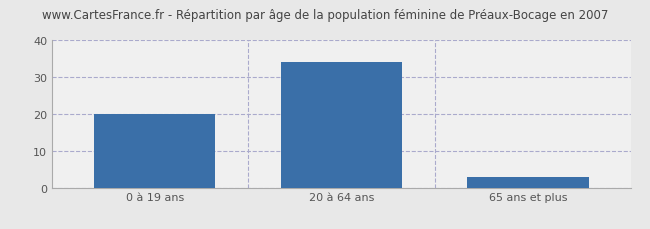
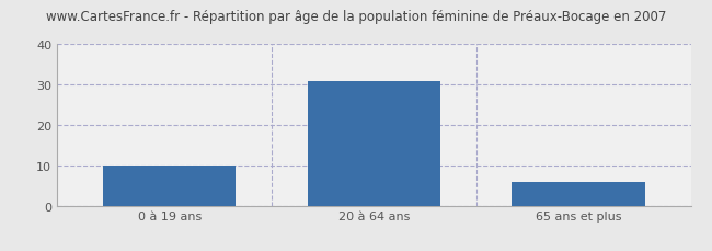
0 à 19 ans: 20 -> 10
20 à 64 ans: 34 -> 31
65 ans et plus: 3 -> 6
